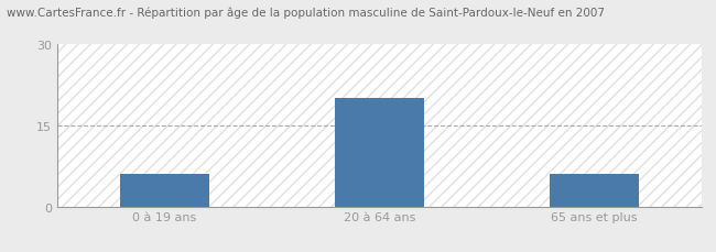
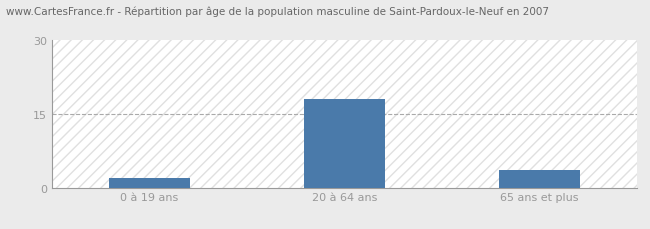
0 à 19 ans: 6.0 -> 2.0
20 à 64 ans: 20.0 -> 18.0
65 ans et plus: 6.0 -> 3.5
